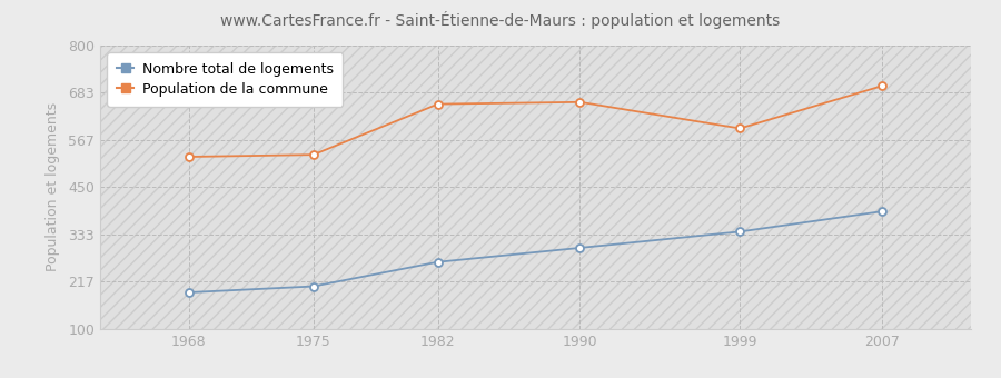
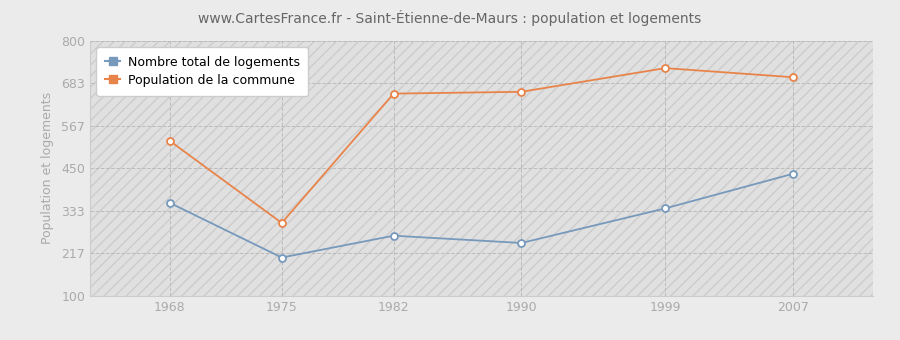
Nombre total de logements/1968: 190 -> 355
Population de la commune/1975: 530 -> 300
Nombre total de logements/1990: 300 -> 245
Population de la commune/1999: 595 -> 725
Nombre total de logements/2007: 390 -> 435
